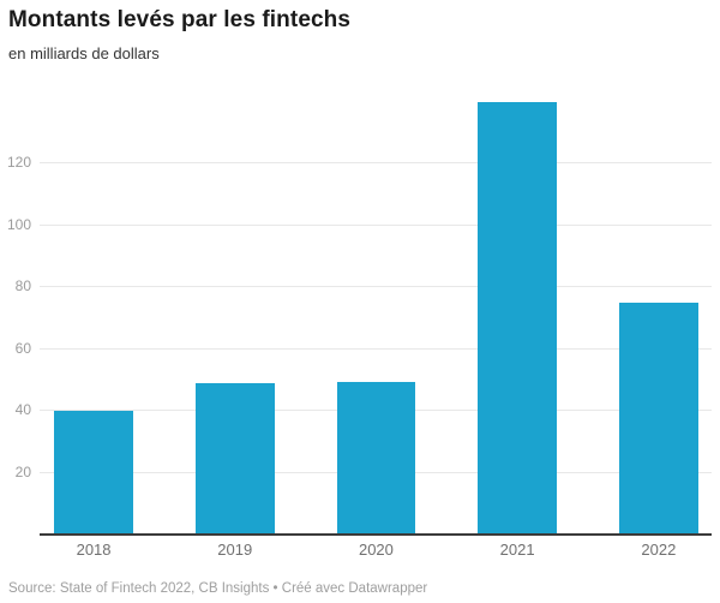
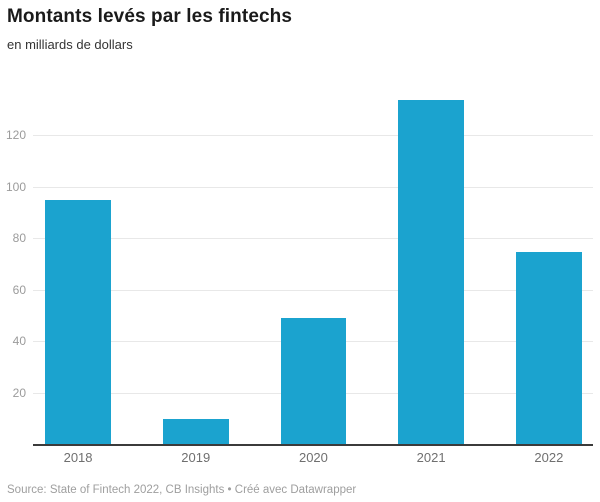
2018: 40 -> 95
2019: 49 -> 10
2021: 140 -> 134
